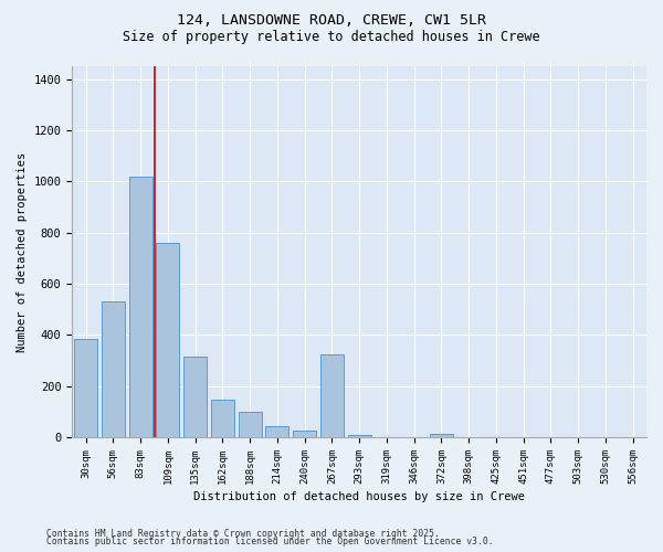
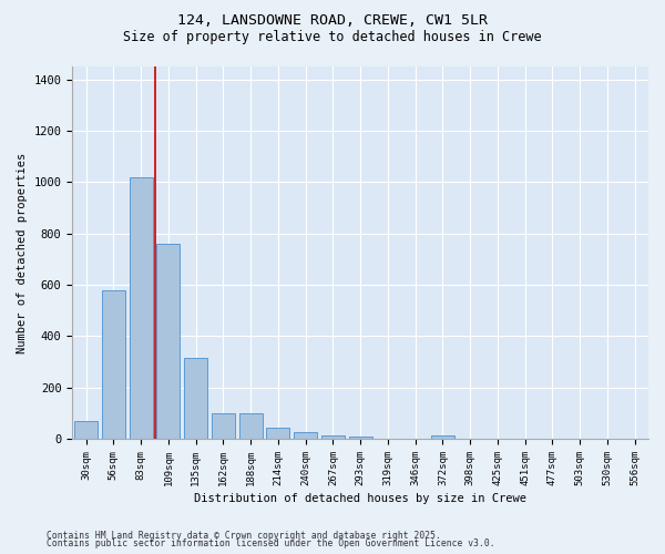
30sqm: 385 -> 70
56sqm: 530 -> 580
162sqm: 145 -> 100
267sqm: 325 -> 15
